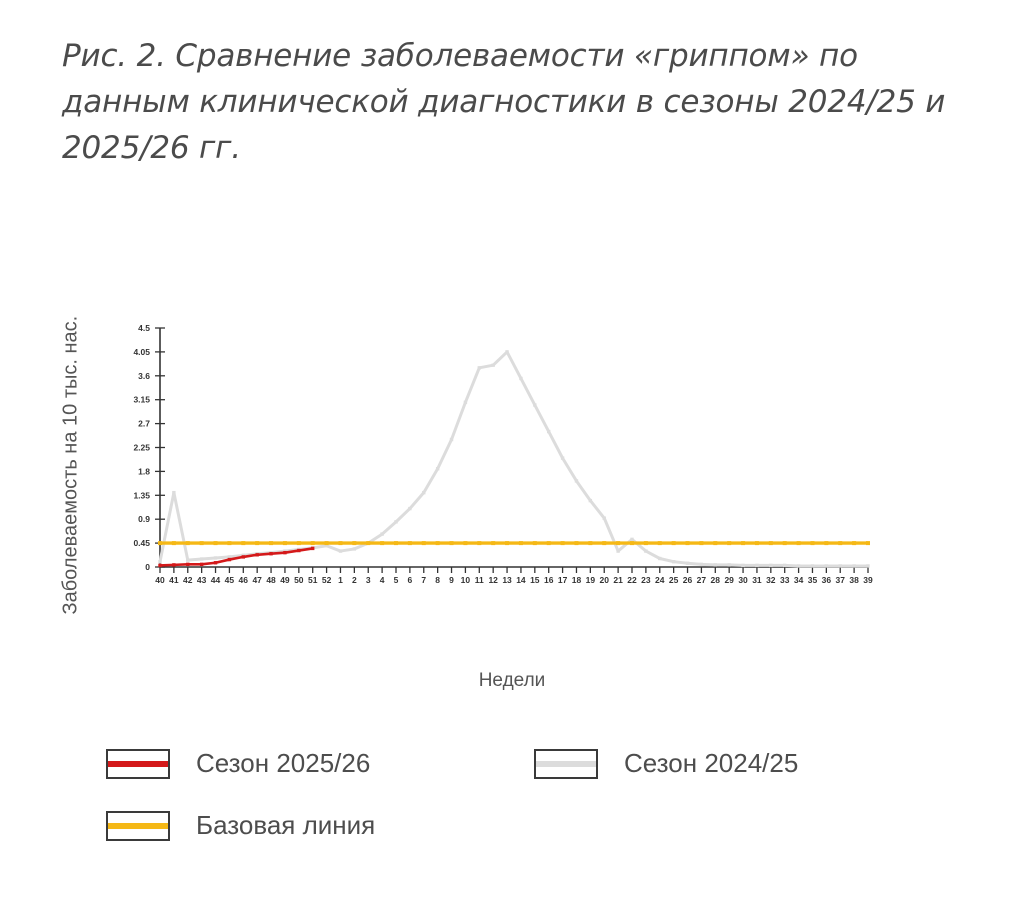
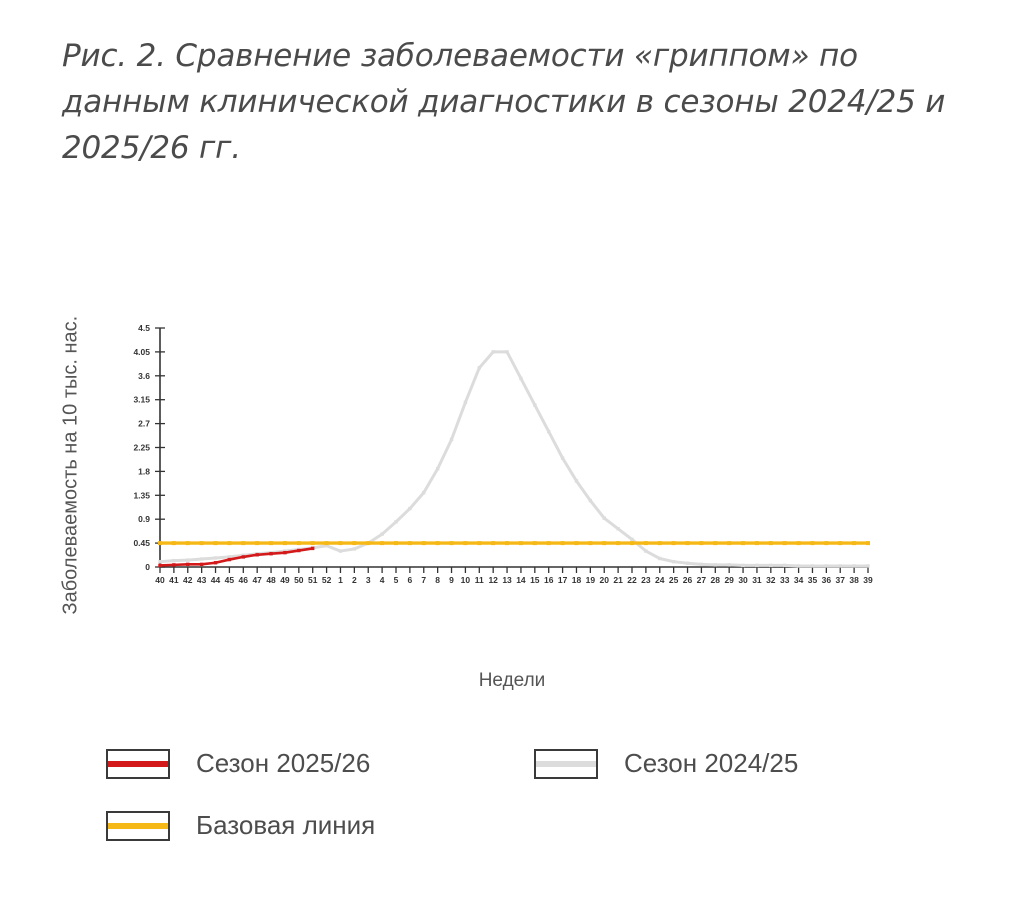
Сезон 2024/25/41: 1.4 -> 0.1
Сезон 2024/25/12: 3.8 -> 4.0
Сезон 2024/25/21: 0.3 -> 0.7
